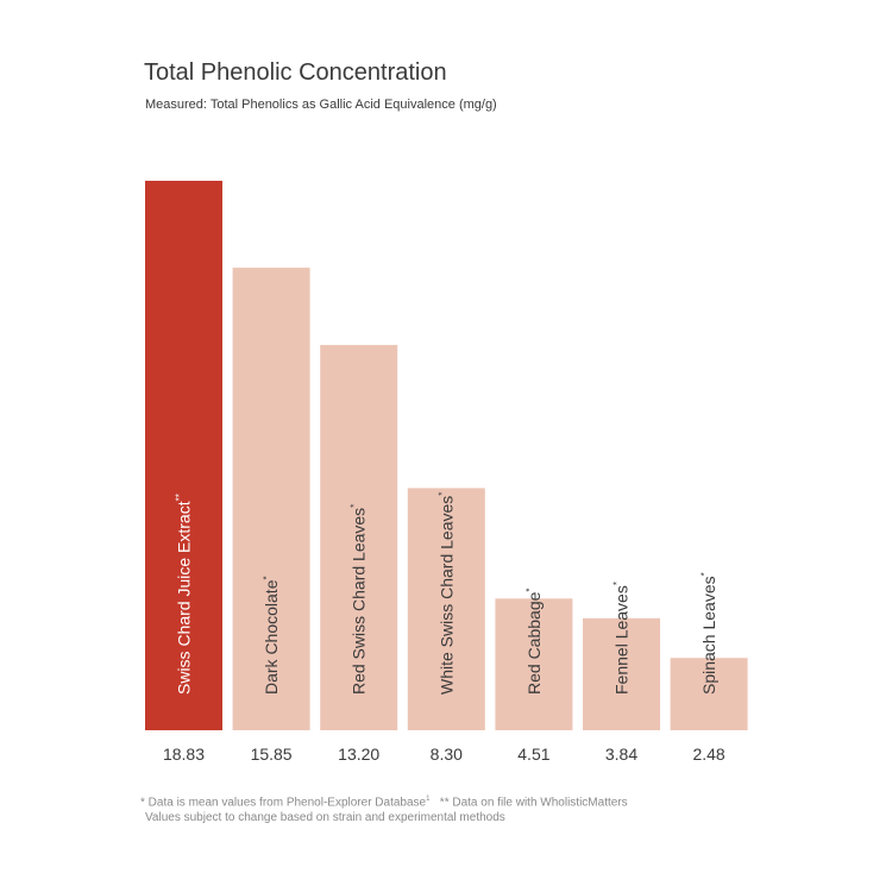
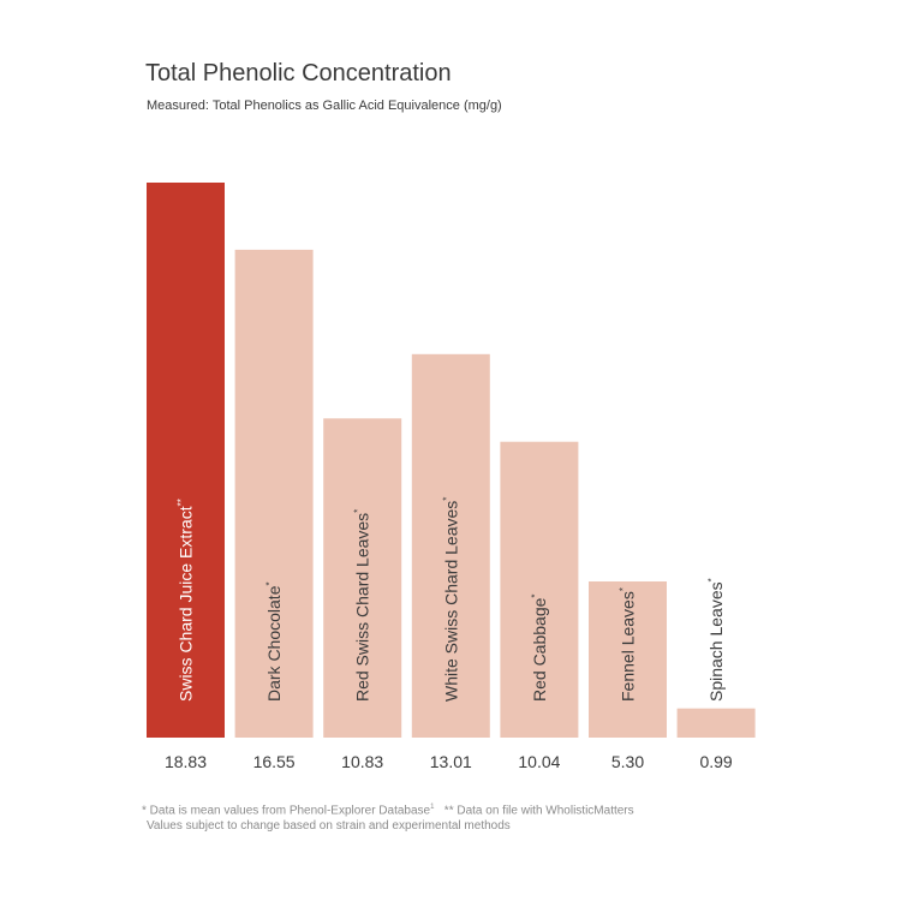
Dark Chocolate*: 15.85 -> 16.55
Red Swiss Chard Leaves*: 13.20 -> 10.83
White Swiss Chard Leaves*: 8.30 -> 13.01
Red Cabbage*: 4.51 -> 10.04
Fennel Leaves*: 3.84 -> 5.30
Spinach Leaves*: 2.48 -> 0.99
